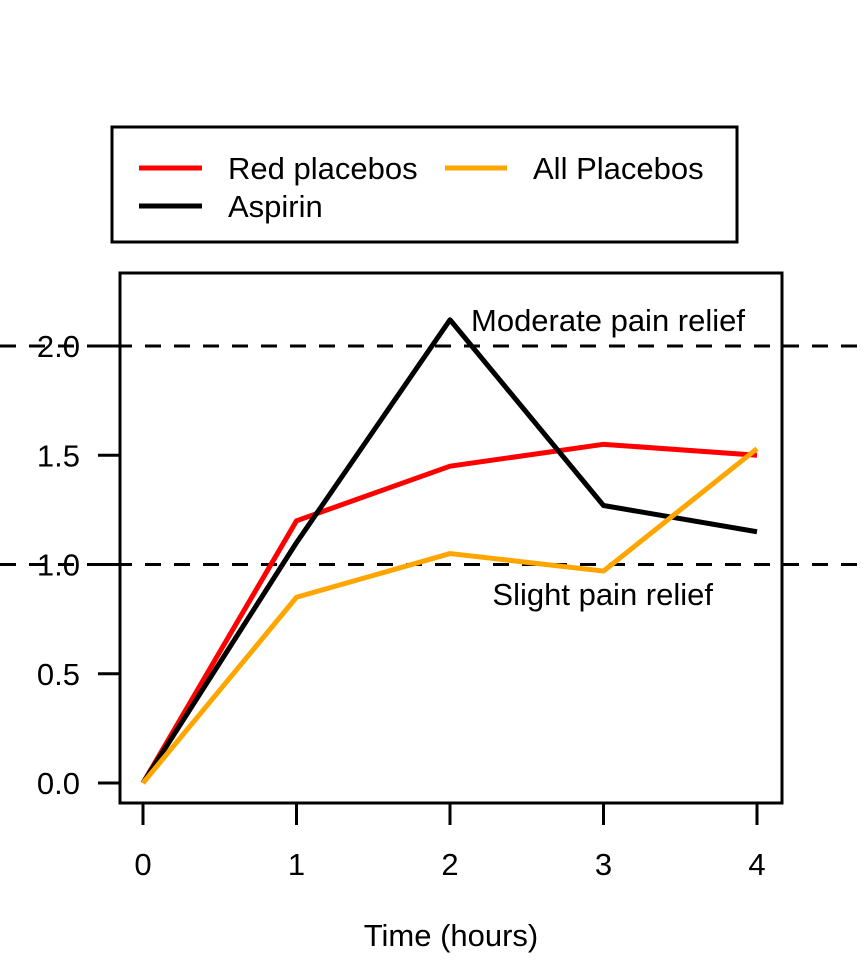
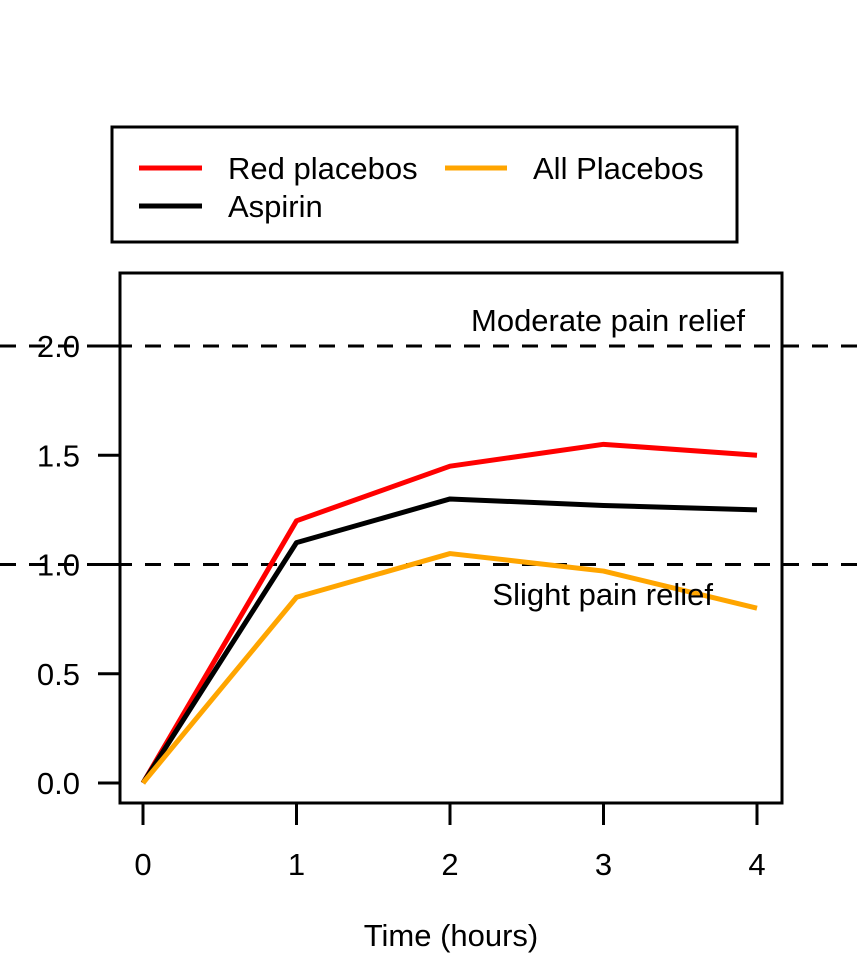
Aspirin/2: 2.12 -> 1.30
Aspirin/4: 1.15 -> 1.25
All Placebos/4: 1.53 -> 0.80
